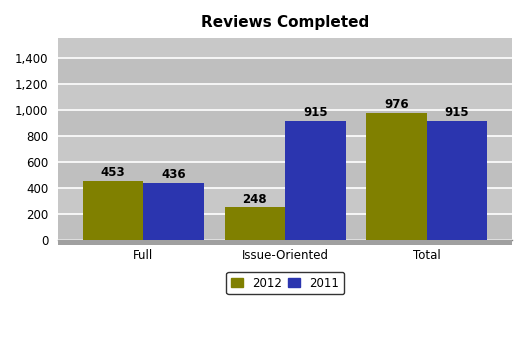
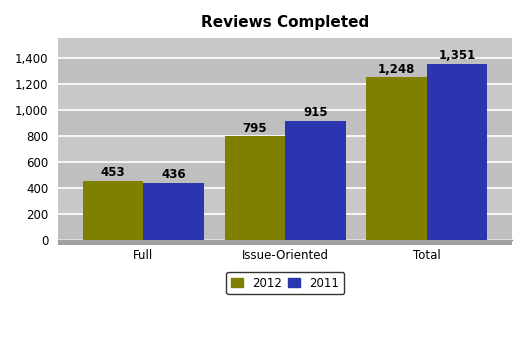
2012/Issue-Oriented: 248 -> 795
2012/Total: 976 -> 1,248
2011/Total: 915 -> 1,351
